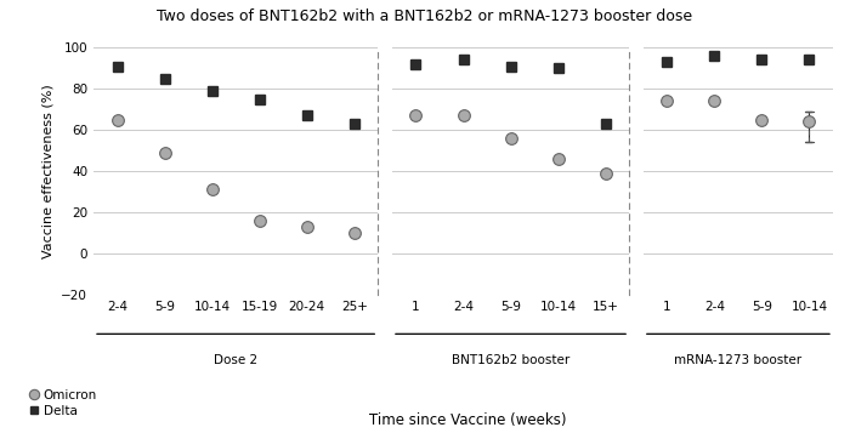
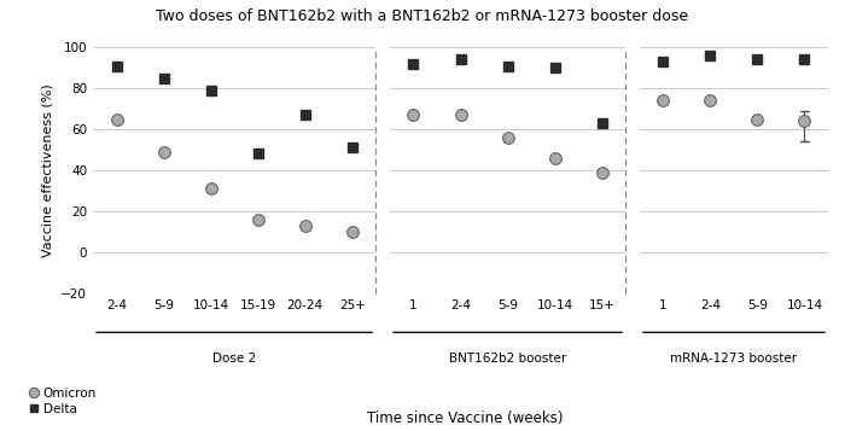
15-19: 75 -> 48
25+: 63 -> 51
